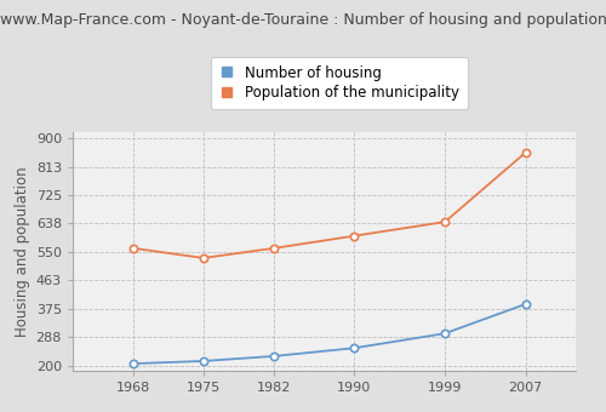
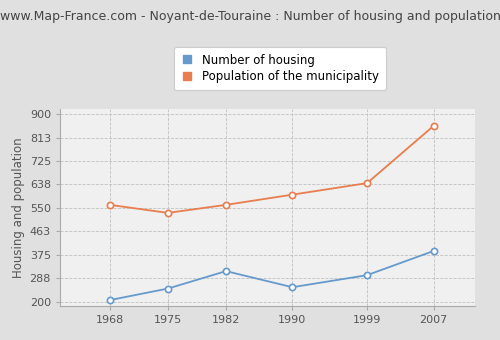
Number of housing/1975: 215 -> 250
Number of housing/1982: 230 -> 315
